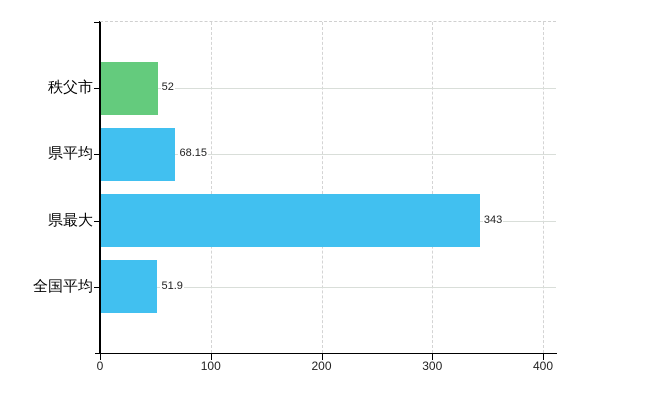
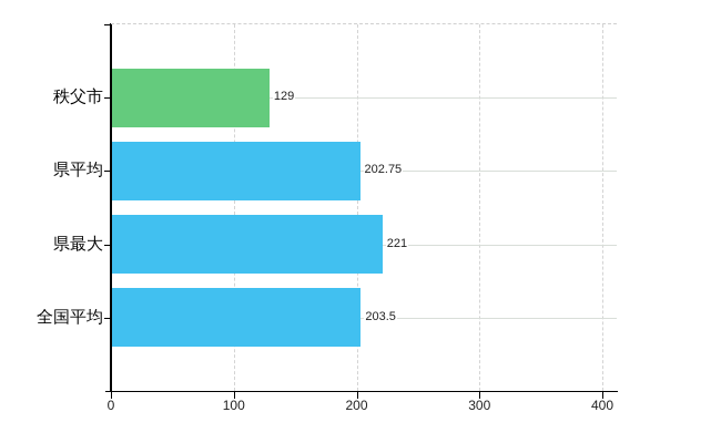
秩父市: 52 -> 129
県平均: 68.15 -> 202.75
県最大: 343 -> 221
全国平均: 51.9 -> 203.5
